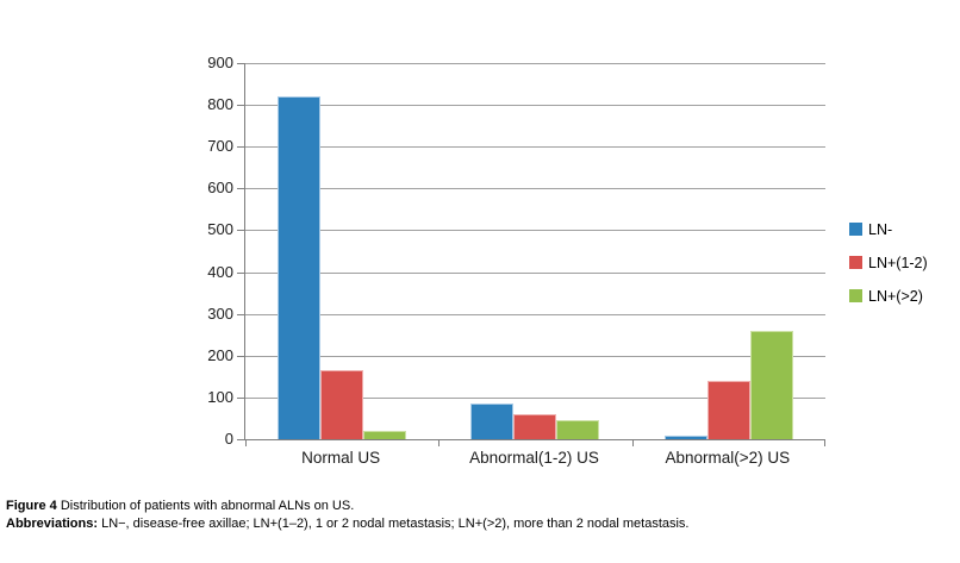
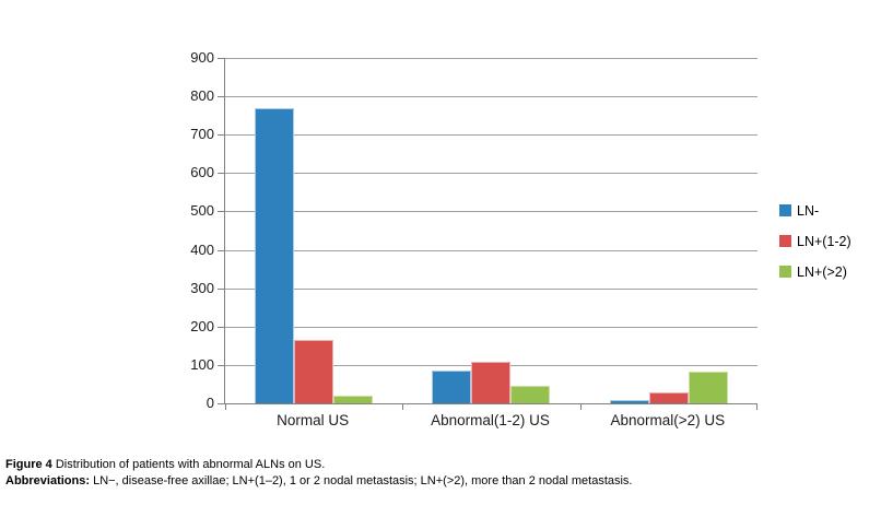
LN-/Normal US: 820 -> 770
LN+(1-2)/Abnormal(1-2) US: 60 -> 110
LN+(1-2)/Abnormal(>2) US: 140 -> 30
LN+(>2)/Abnormal(>2) US: 260 -> 80
